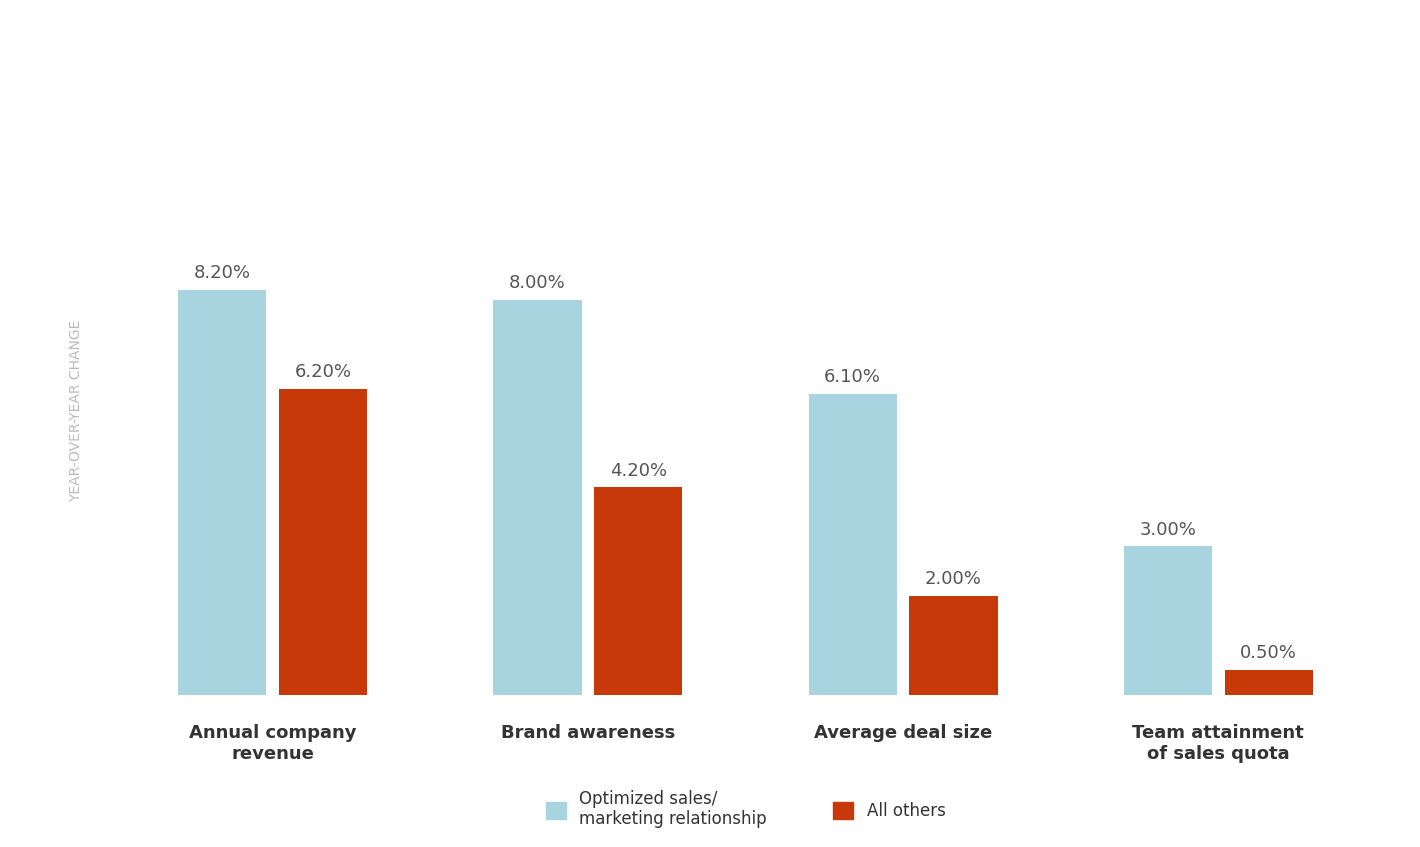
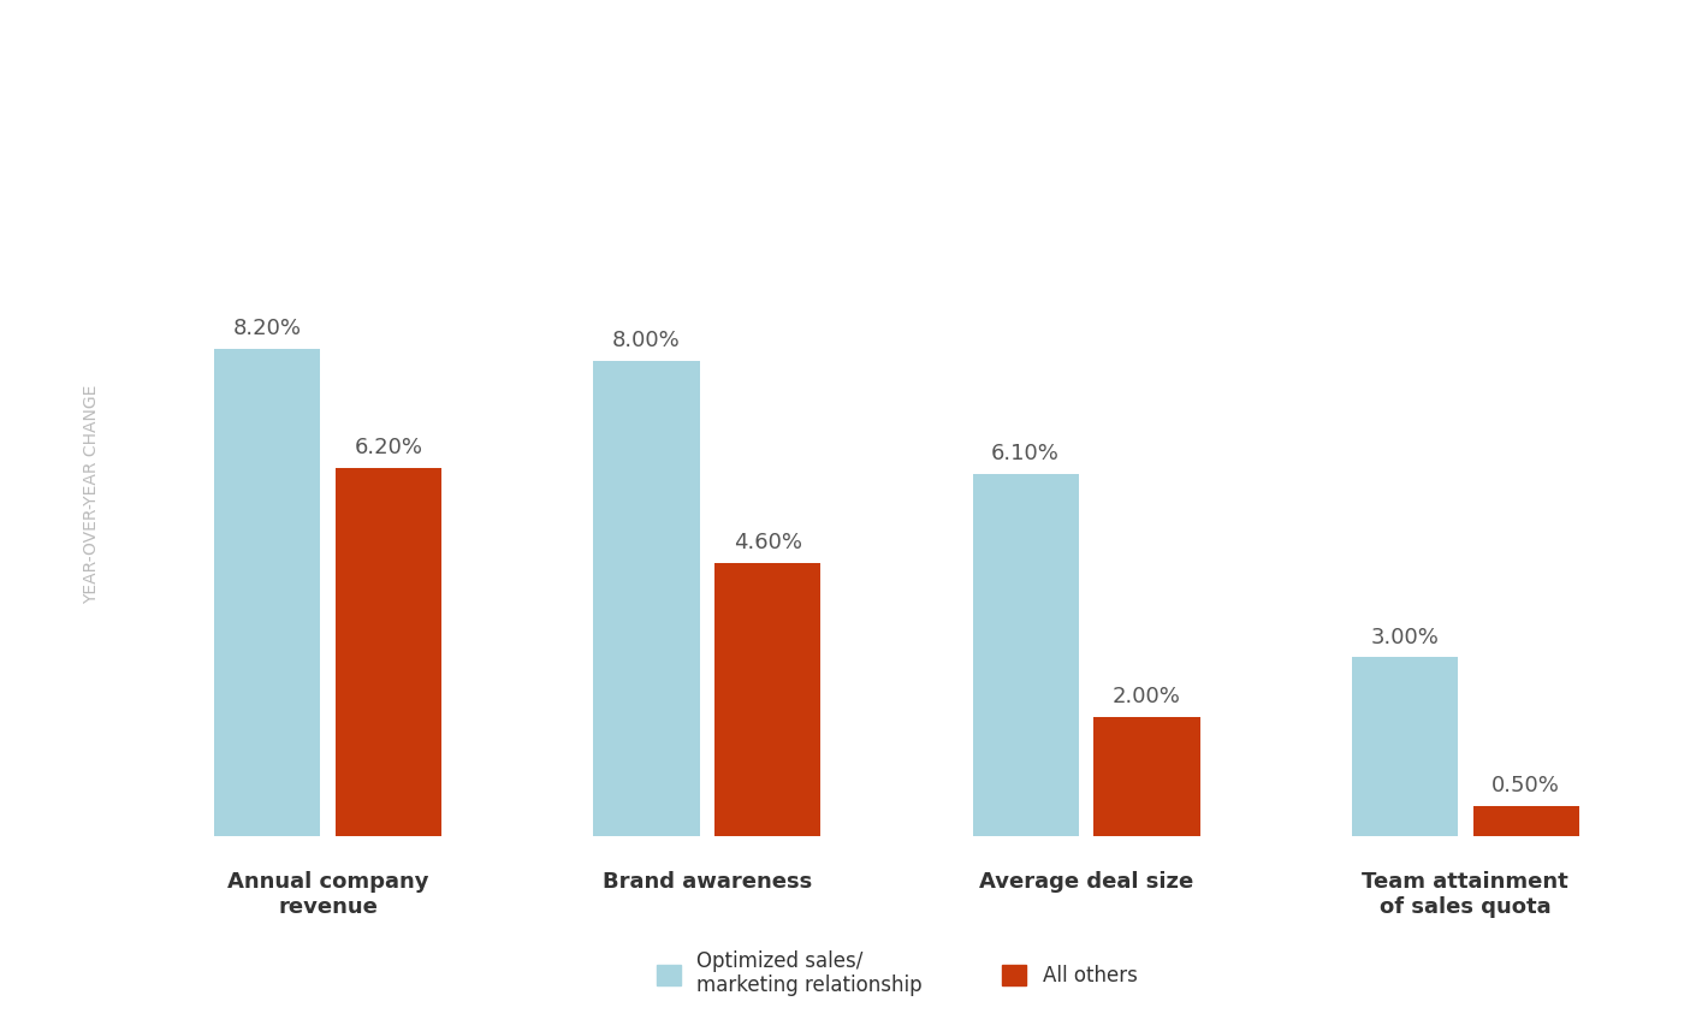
All others/Brand awareness: 4.20% -> 4.60%
